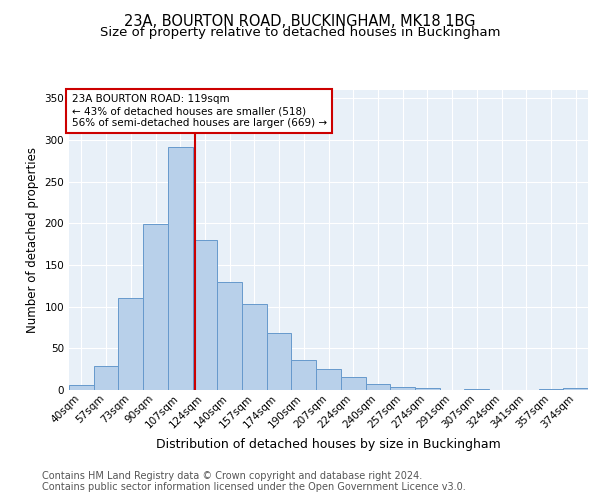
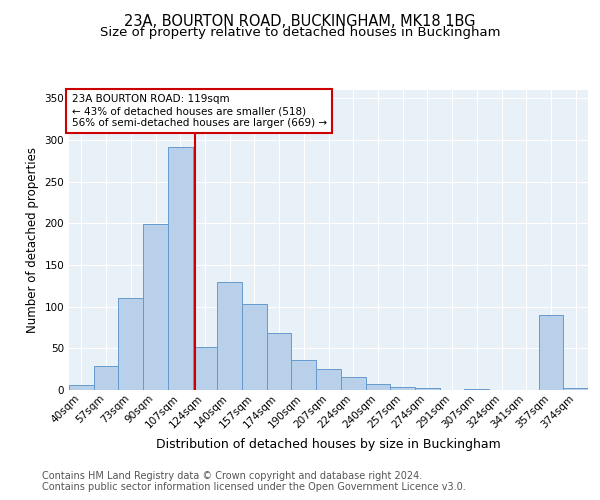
124sqm: 180 -> 52
357sqm: 1 -> 90
